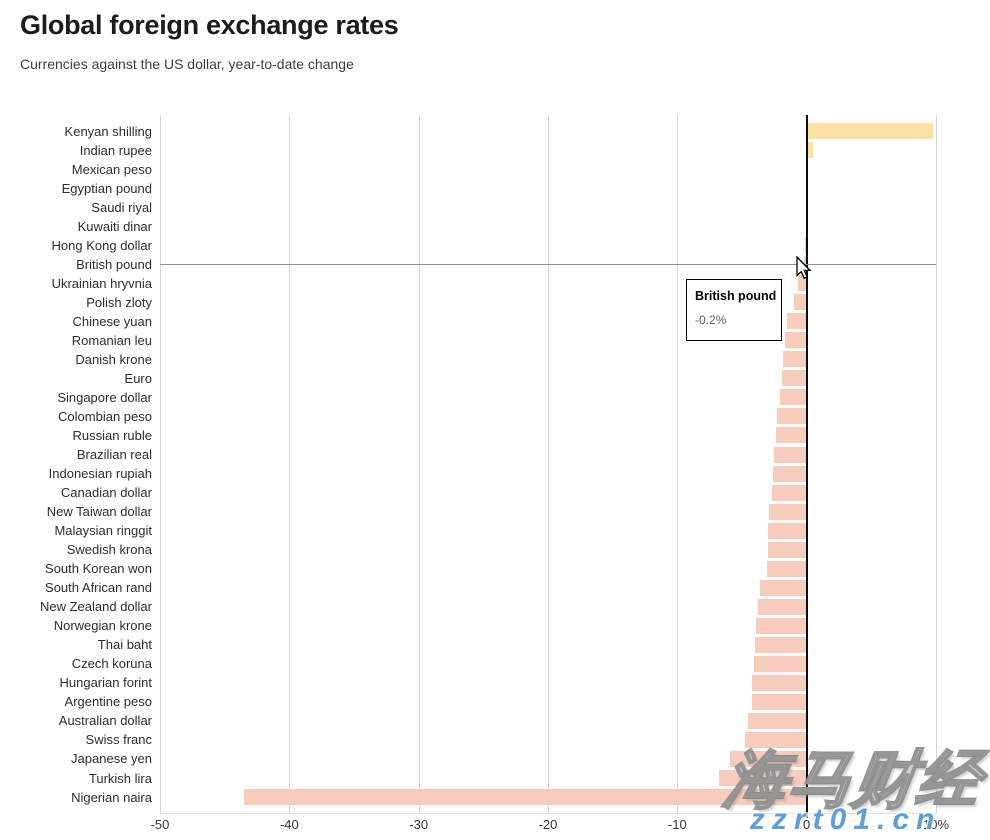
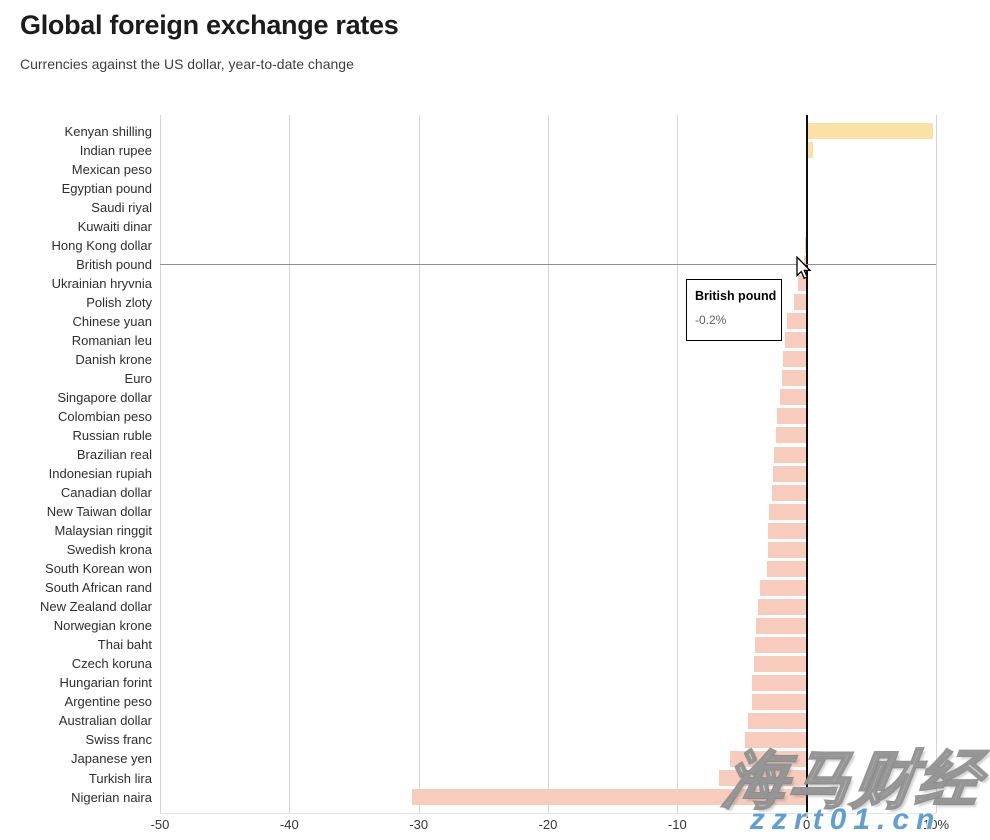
Nigerian naira: -43.5% -> -30.5%
